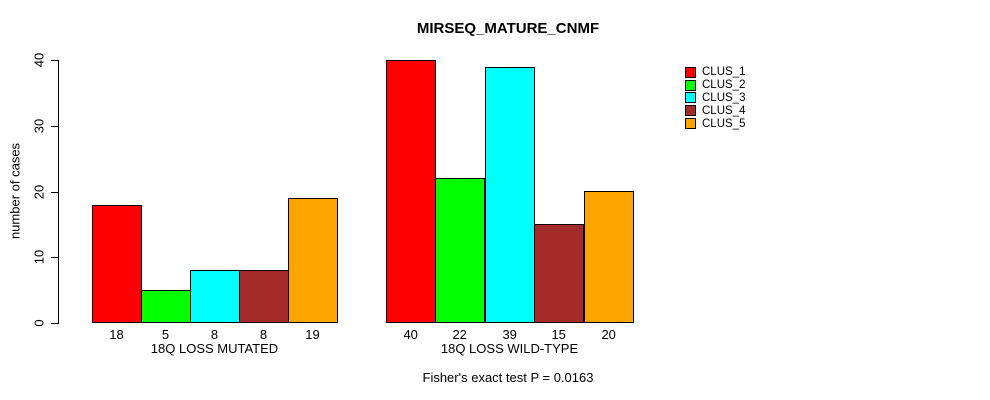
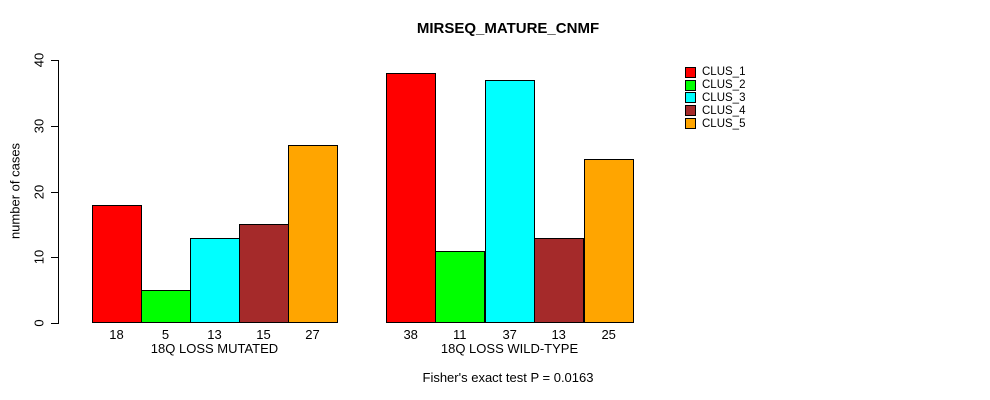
CLUS_3/18Q LOSS MUTATED: 8 -> 13
CLUS_4/18Q LOSS MUTATED: 8 -> 15
CLUS_5/18Q LOSS MUTATED: 19 -> 27
CLUS_1/18Q LOSS WILD-TYPE: 40 -> 38
CLUS_2/18Q LOSS WILD-TYPE: 22 -> 11
CLUS_3/18Q LOSS WILD-TYPE: 39 -> 37
CLUS_4/18Q LOSS WILD-TYPE: 15 -> 13
CLUS_5/18Q LOSS WILD-TYPE: 20 -> 25
